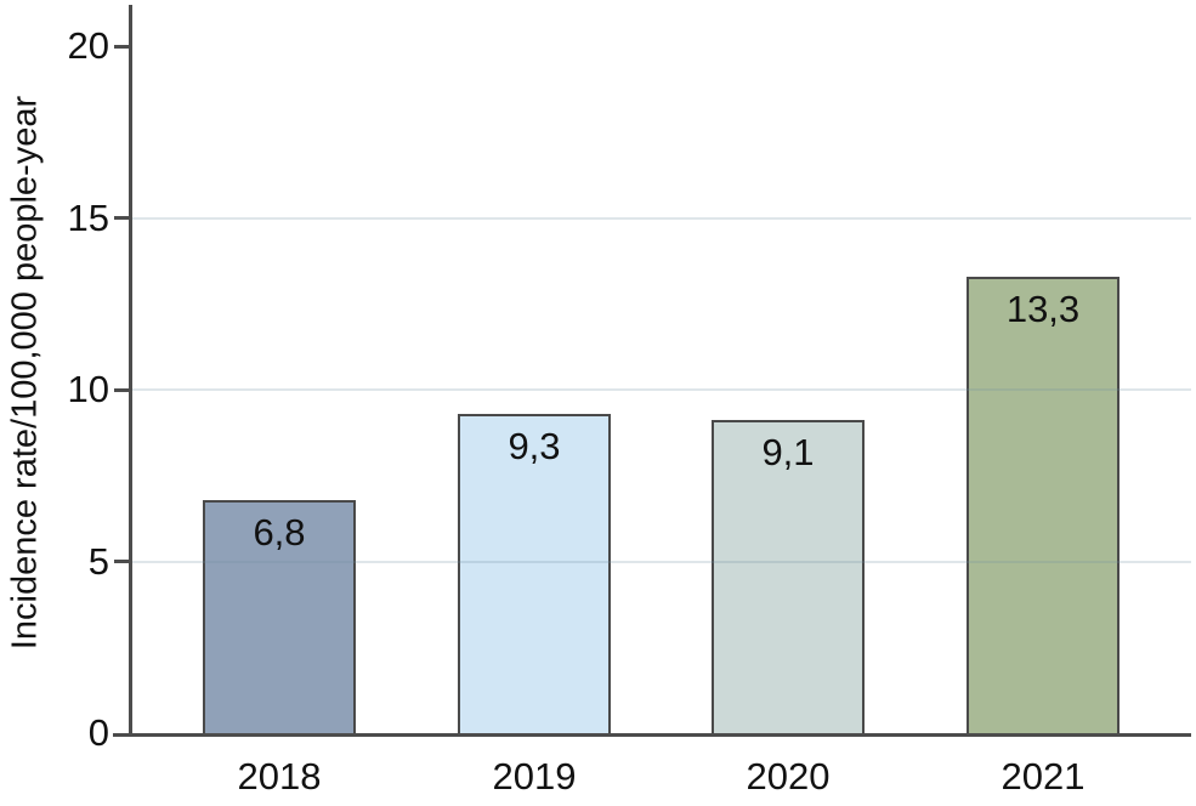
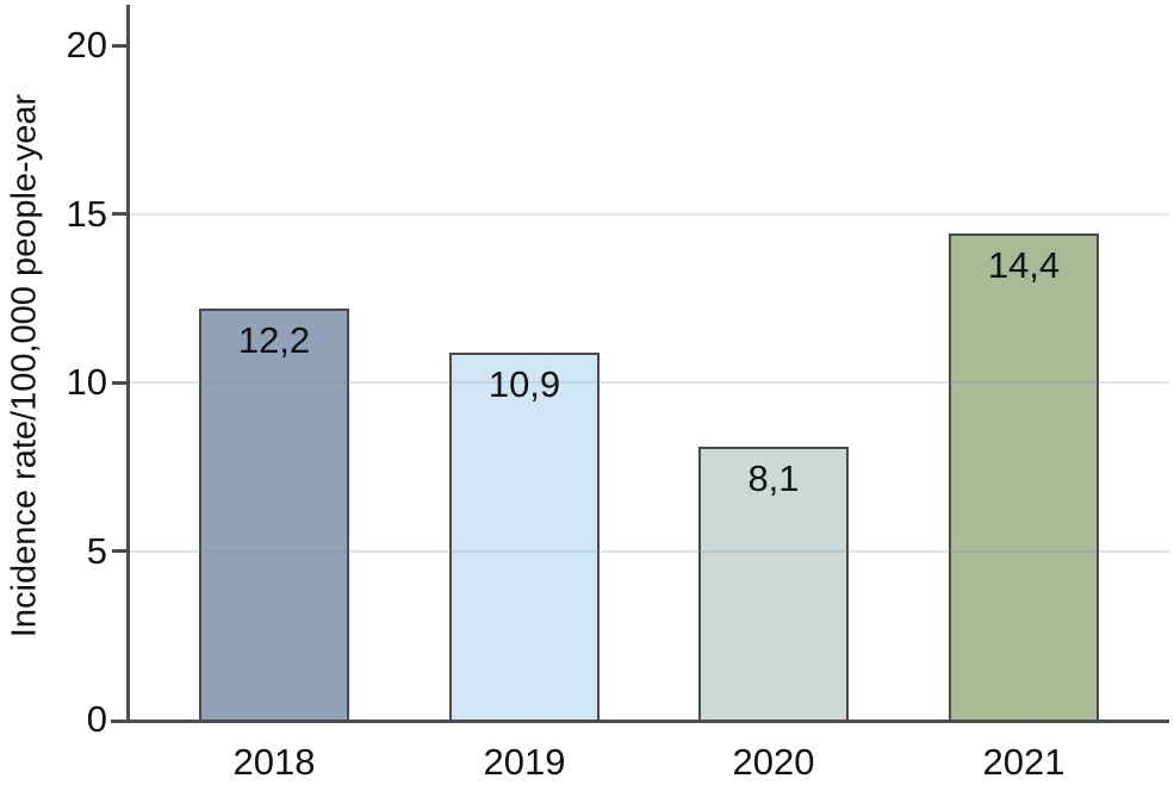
2018: 6,8 -> 12,2
2019: 9,3 -> 10,9
2020: 9,1 -> 8,1
2021: 13,3 -> 14,4
